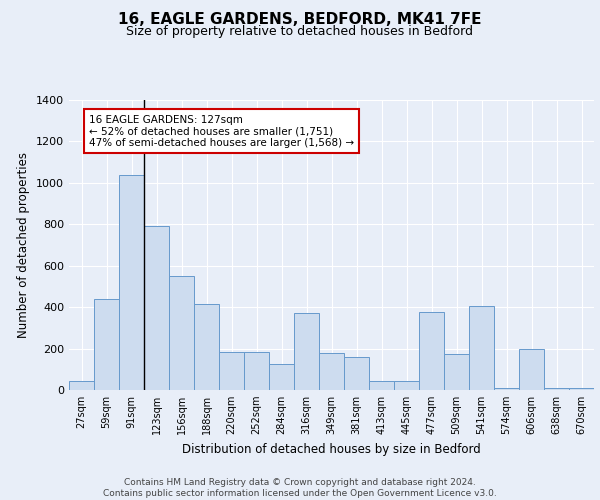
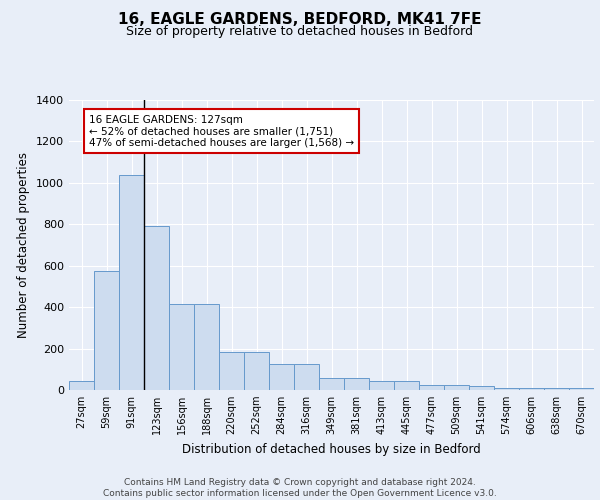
59sqm: 440 -> 575
156sqm: 550 -> 415
316sqm: 370 -> 125
349sqm: 180 -> 60
381sqm: 160 -> 60
477sqm: 375 -> 22
509sqm: 175 -> 22
541sqm: 405 -> 18
606sqm: 200 -> 12
